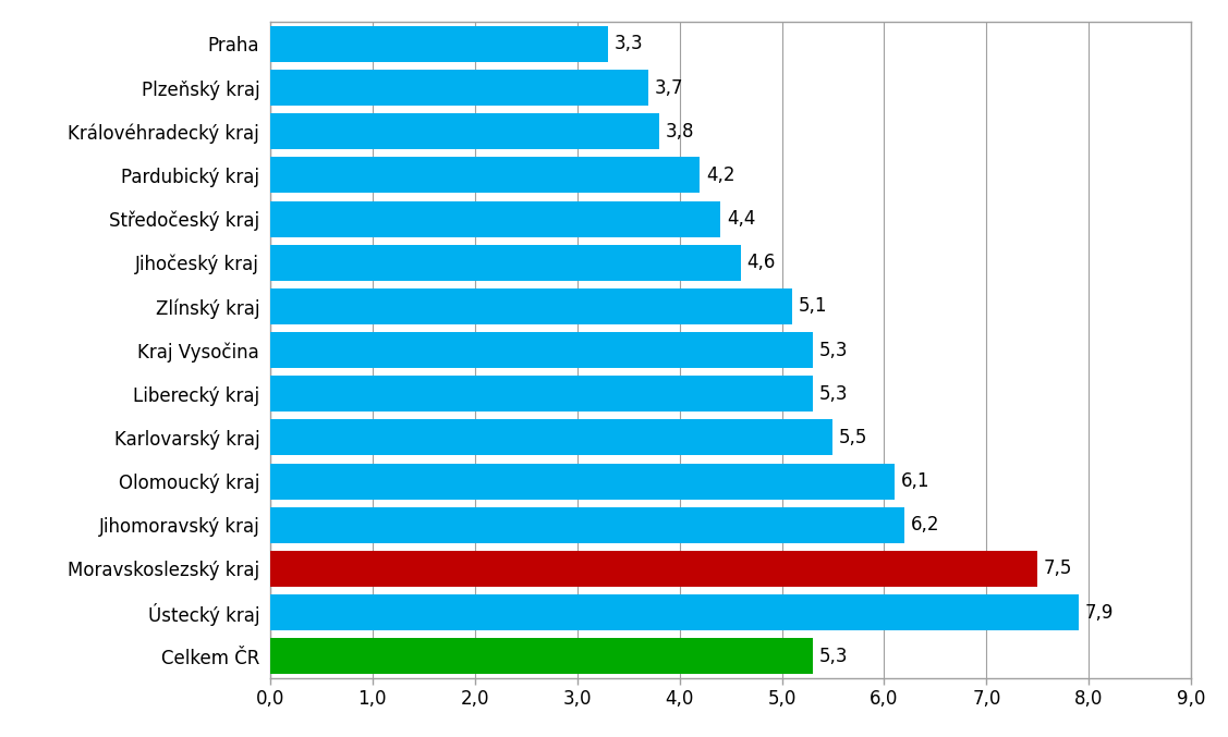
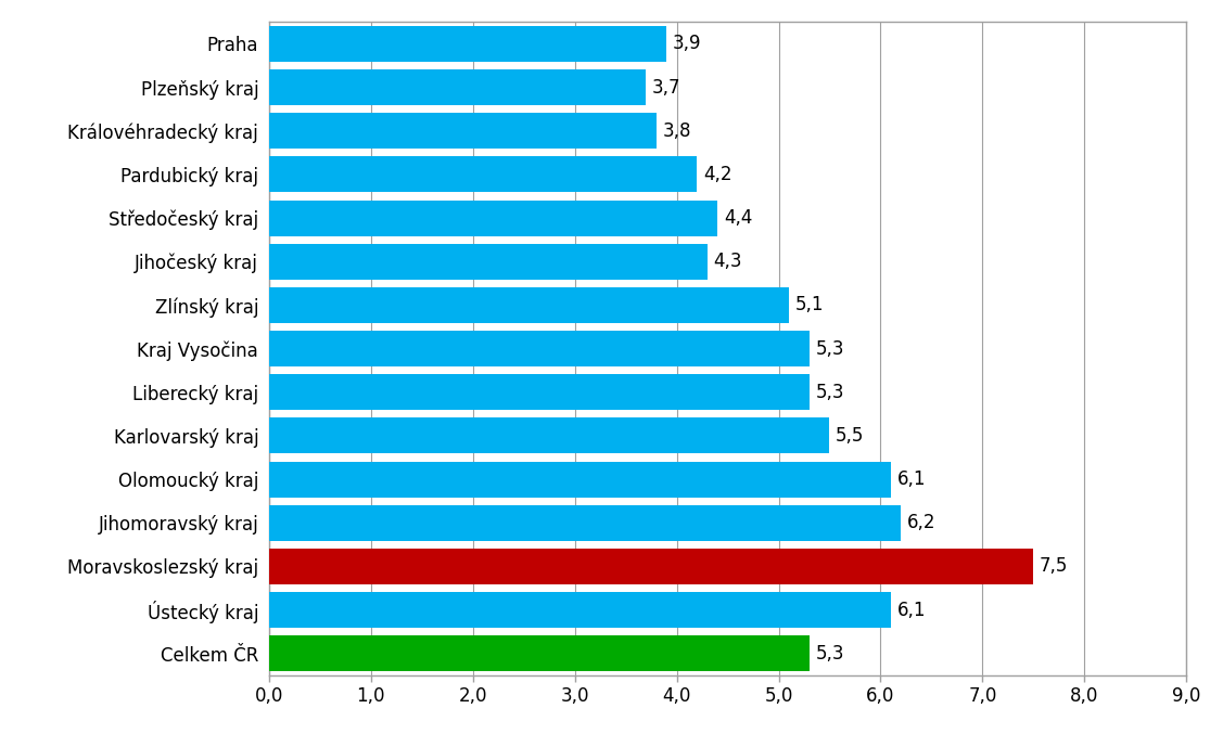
Praha: 3,3 -> 3,9
Jihočeský kraj: 4,6 -> 4,3
Ústecký kraj: 7,9 -> 6,1
